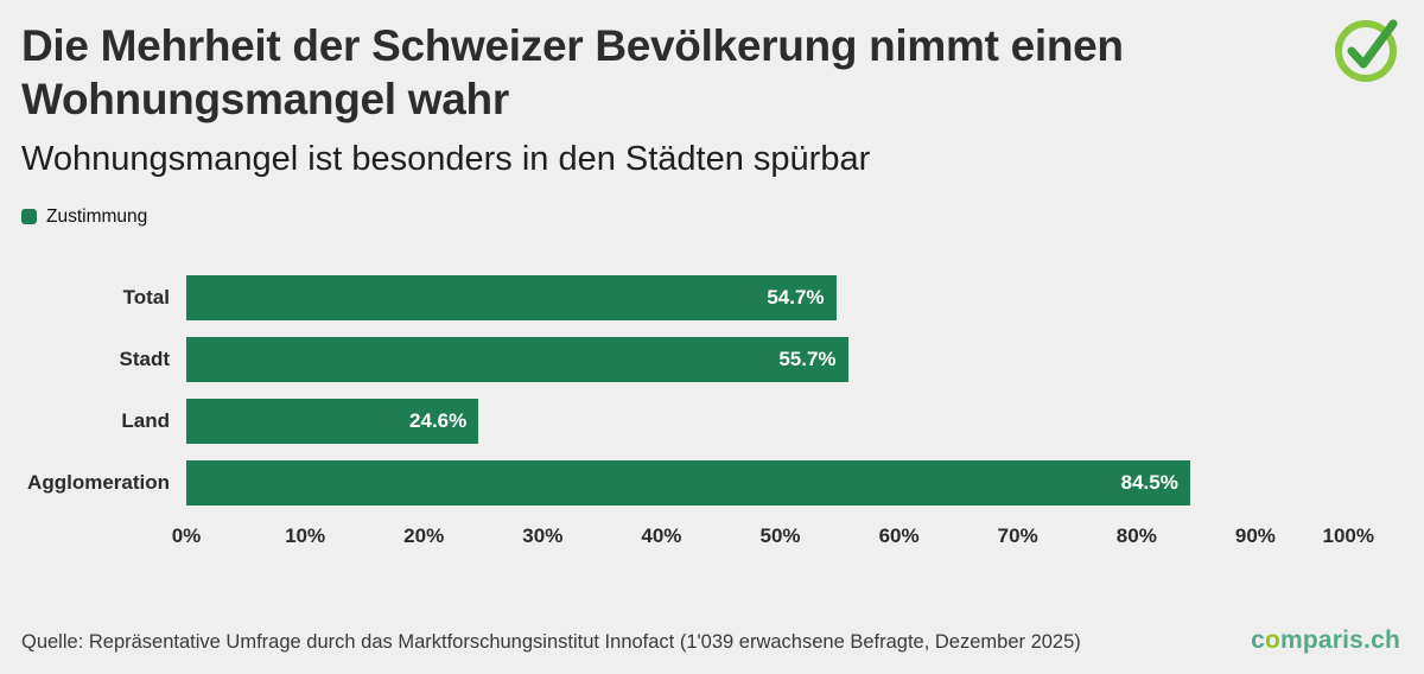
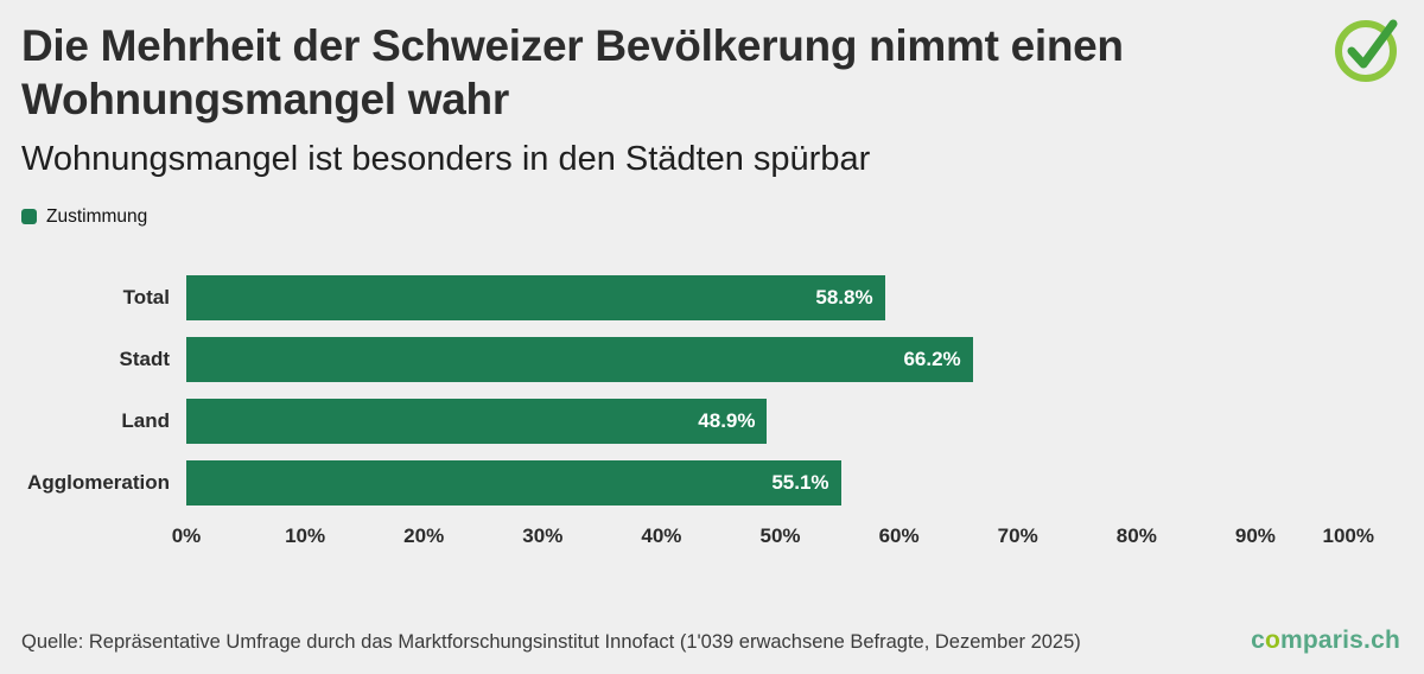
Total: 54.7% -> 58.8%
Stadt: 55.7% -> 66.2%
Land: 24.6% -> 48.9%
Agglomeration: 84.5% -> 55.1%
